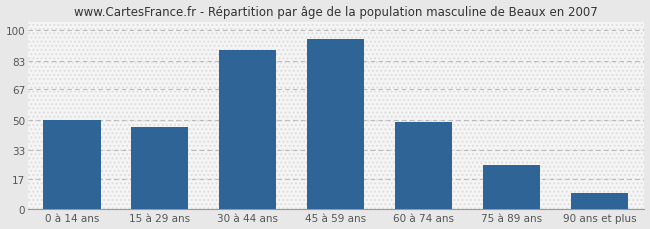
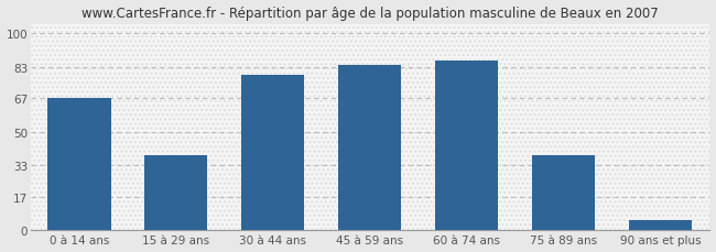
0 à 14 ans: 50 -> 67
15 à 29 ans: 46 -> 38
30 à 44 ans: 89 -> 79
45 à 59 ans: 95 -> 84
60 à 74 ans: 49 -> 86
75 à 89 ans: 25 -> 38
90 ans et plus: 9 -> 5
